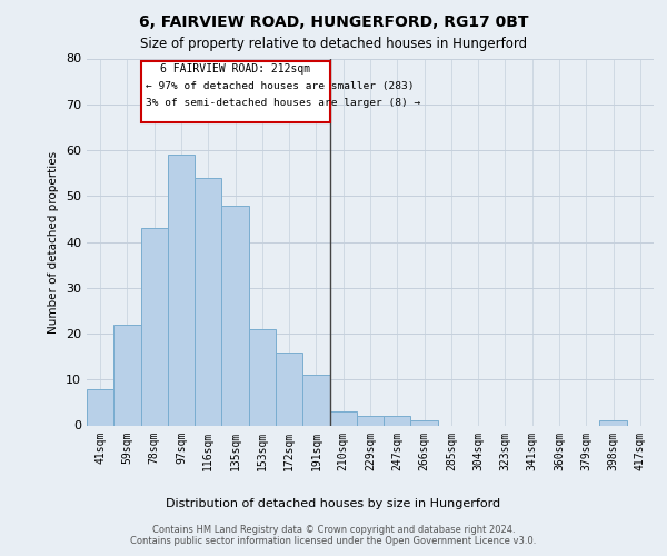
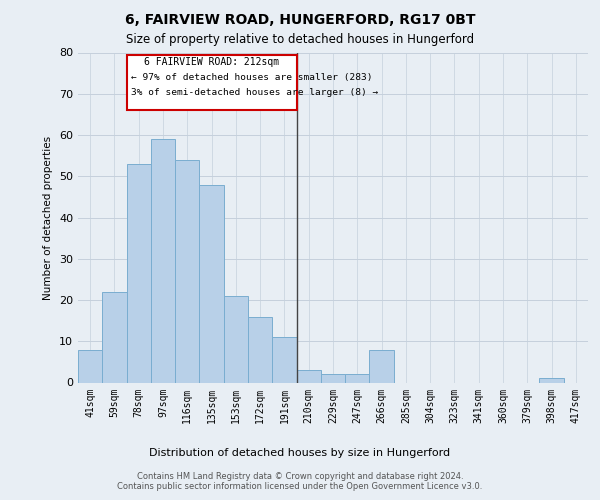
78sqm: 43 -> 53
266sqm: 1 -> 8
